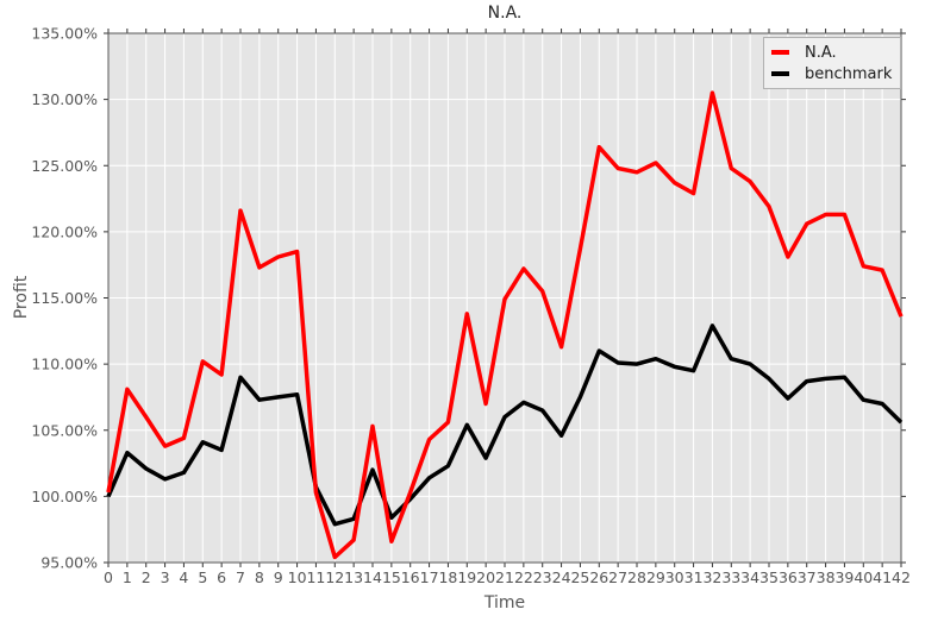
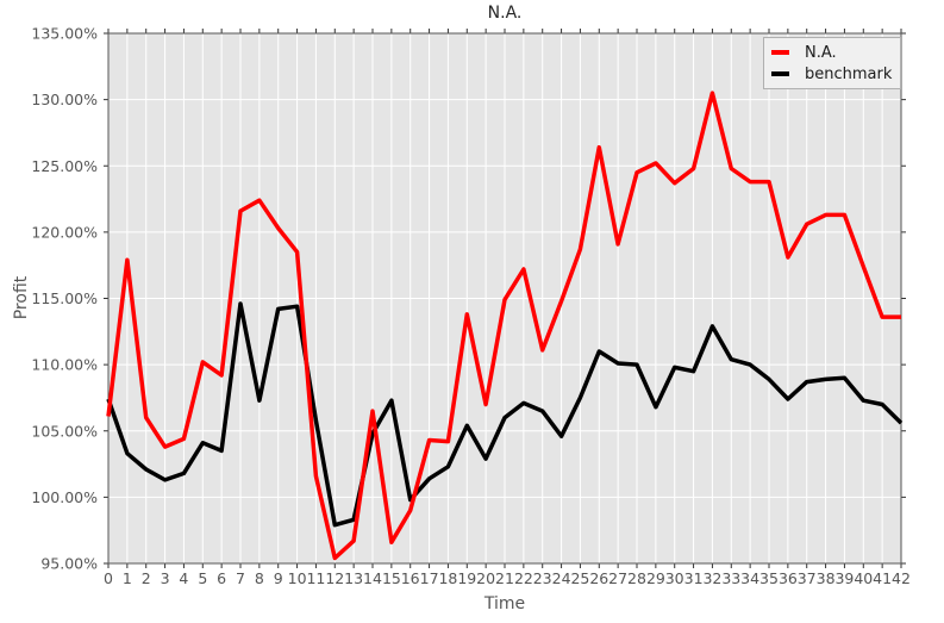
N.A./0: 100.3% -> 106.1%
benchmark/0: 100.0% -> 107.4%
N.A./1: 108.1% -> 117.9%
benchmark/7: 109.0% -> 114.6%
N.A./8: 117.3% -> 122.4%
N.A./9: 118.1% -> 120.3%
benchmark/9: 107.5% -> 114.2%
benchmark/10: 107.7% -> 114.4%
N.A./11: 100.3% -> 101.6%
benchmark/11: 100.7% -> 105.8%
N.A./14: 105.3% -> 106.5%
benchmark/14: 102.0% -> 104.8%
benchmark/15: 98.4% -> 107.3%
N.A./16: 100.3% -> 99.0%
N.A./18: 105.6% -> 104.2%
N.A./23: 115.5% -> 111.1%
N.A./24: 111.3% -> 114.8%
N.A./27: 124.8% -> 119.1%
benchmark/29: 110.4% -> 106.8%
N.A./31: 122.9% -> 124.8%
N.A./35: 121.9% -> 123.8%
N.A./41: 117.1% -> 113.6%
